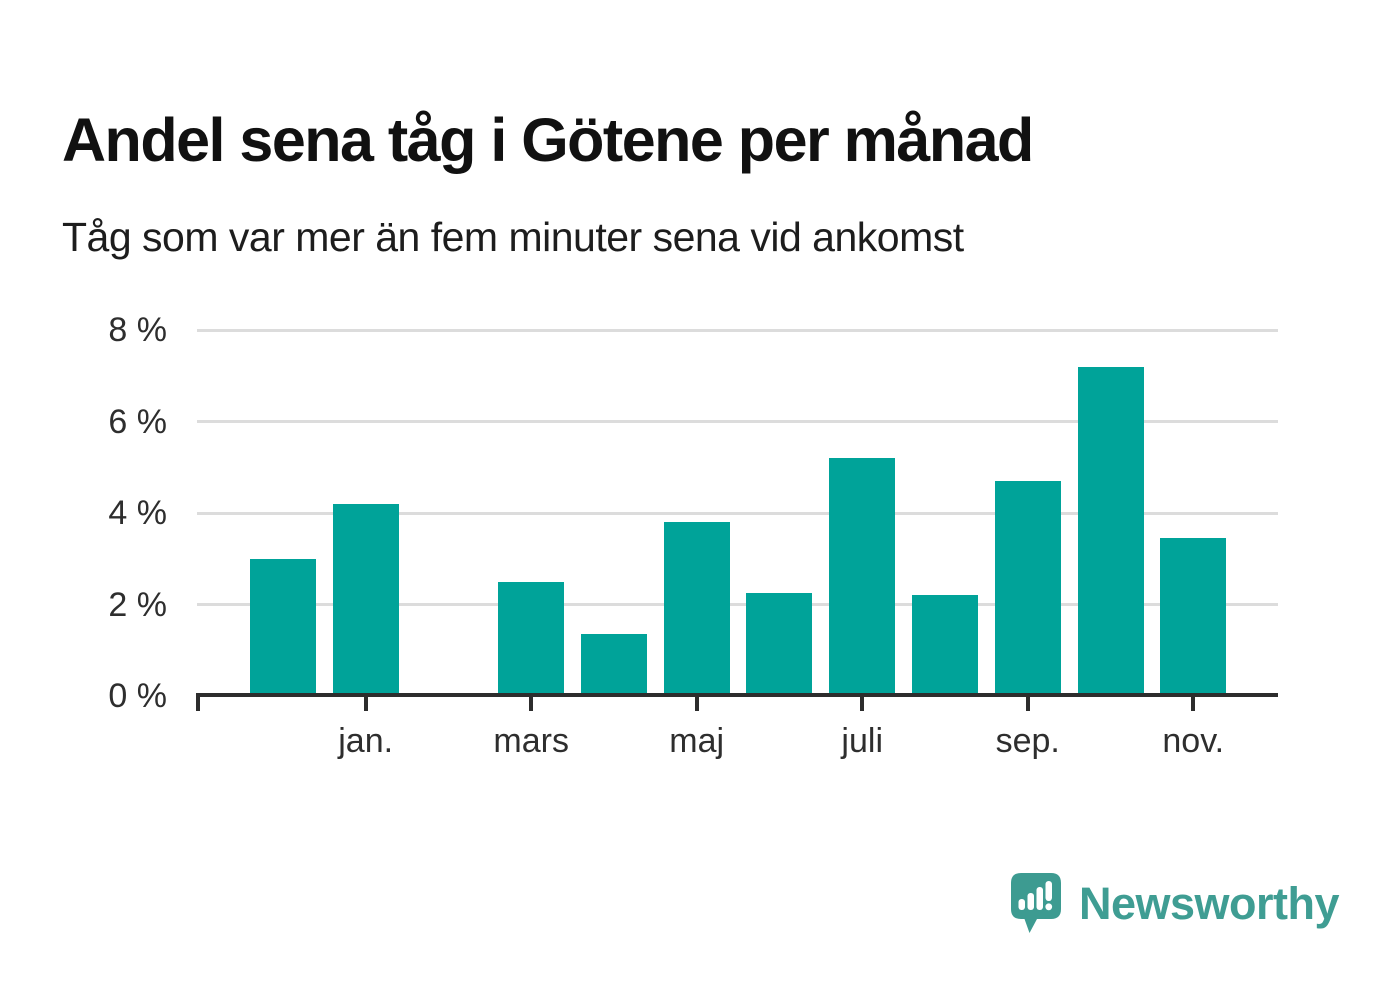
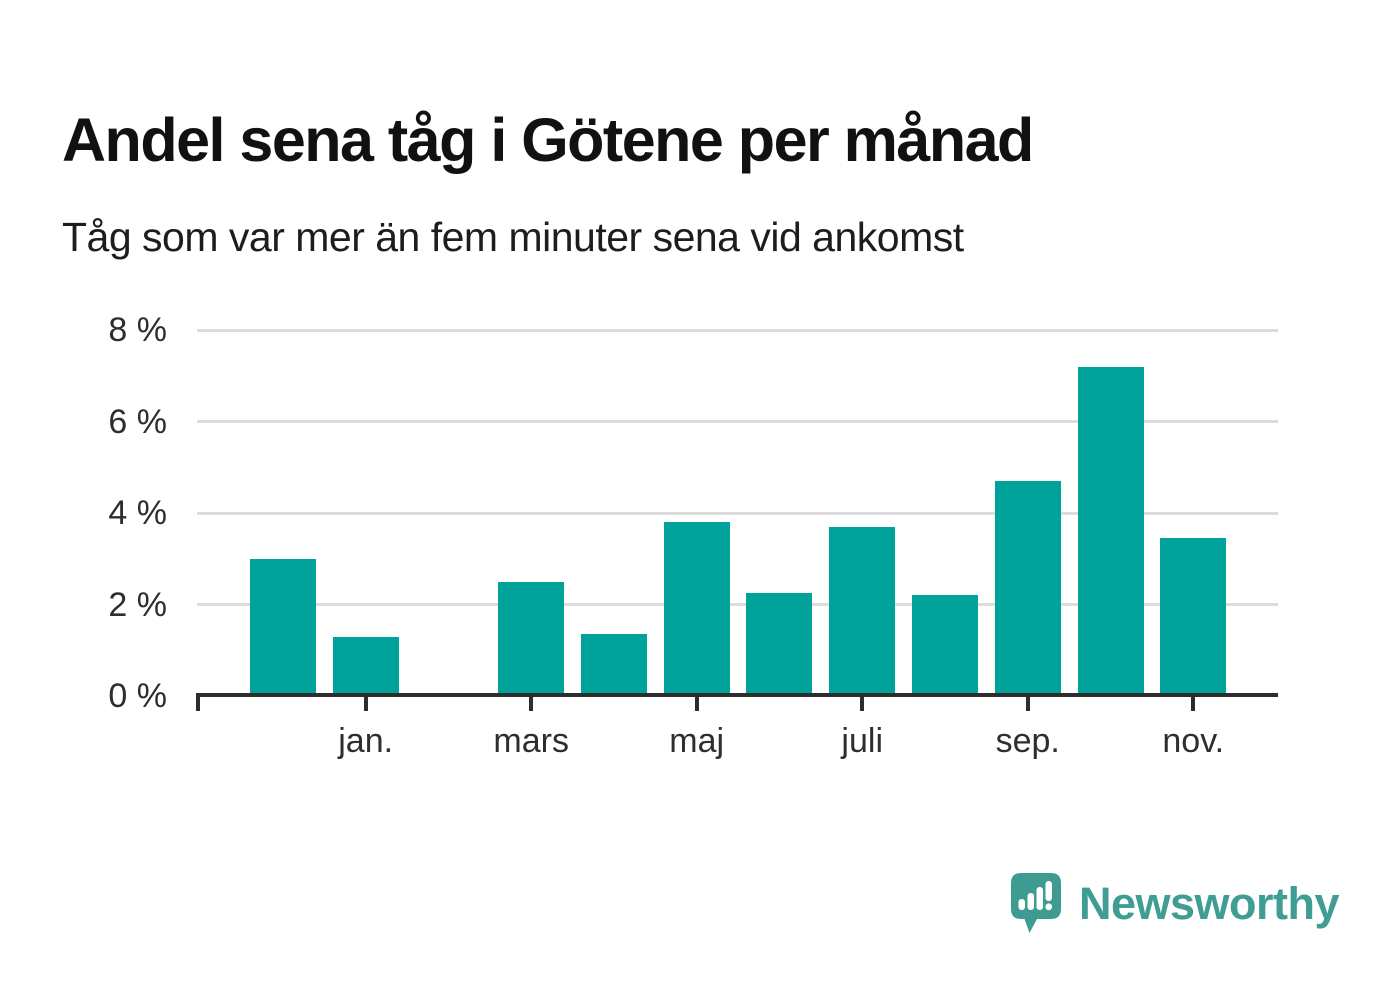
jan.: 4.2% -> 1.3%
juli: 5.2% -> 3.7%
